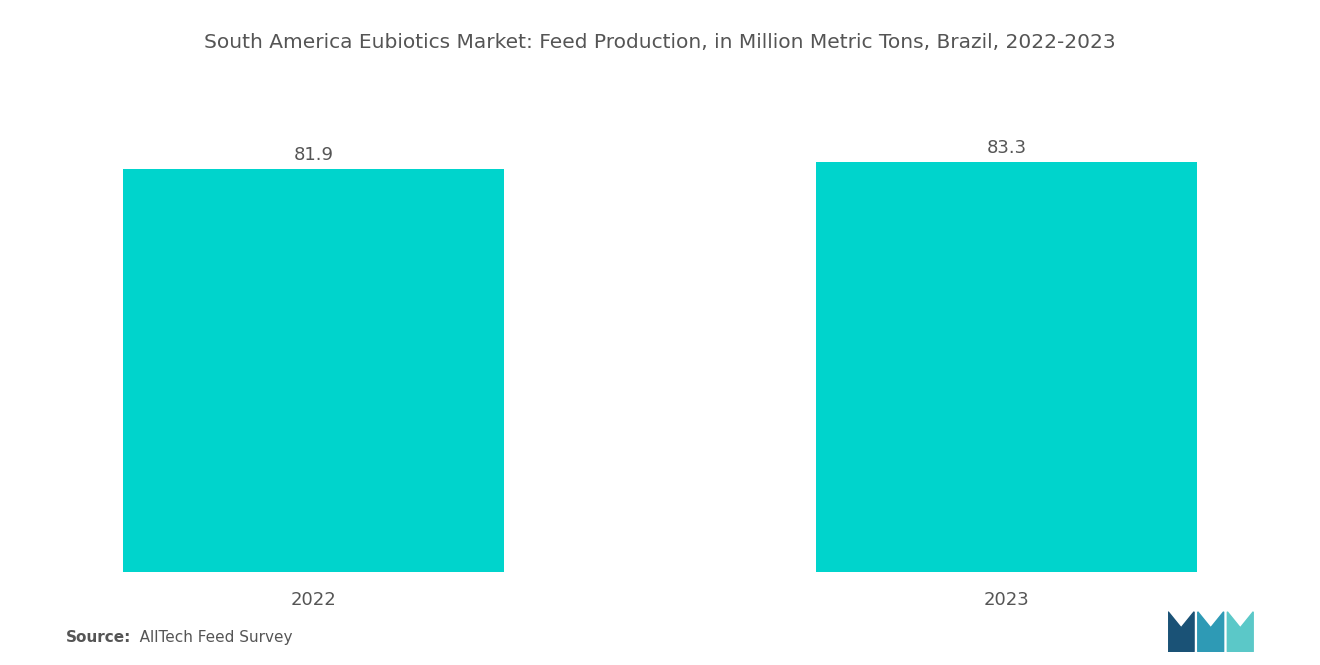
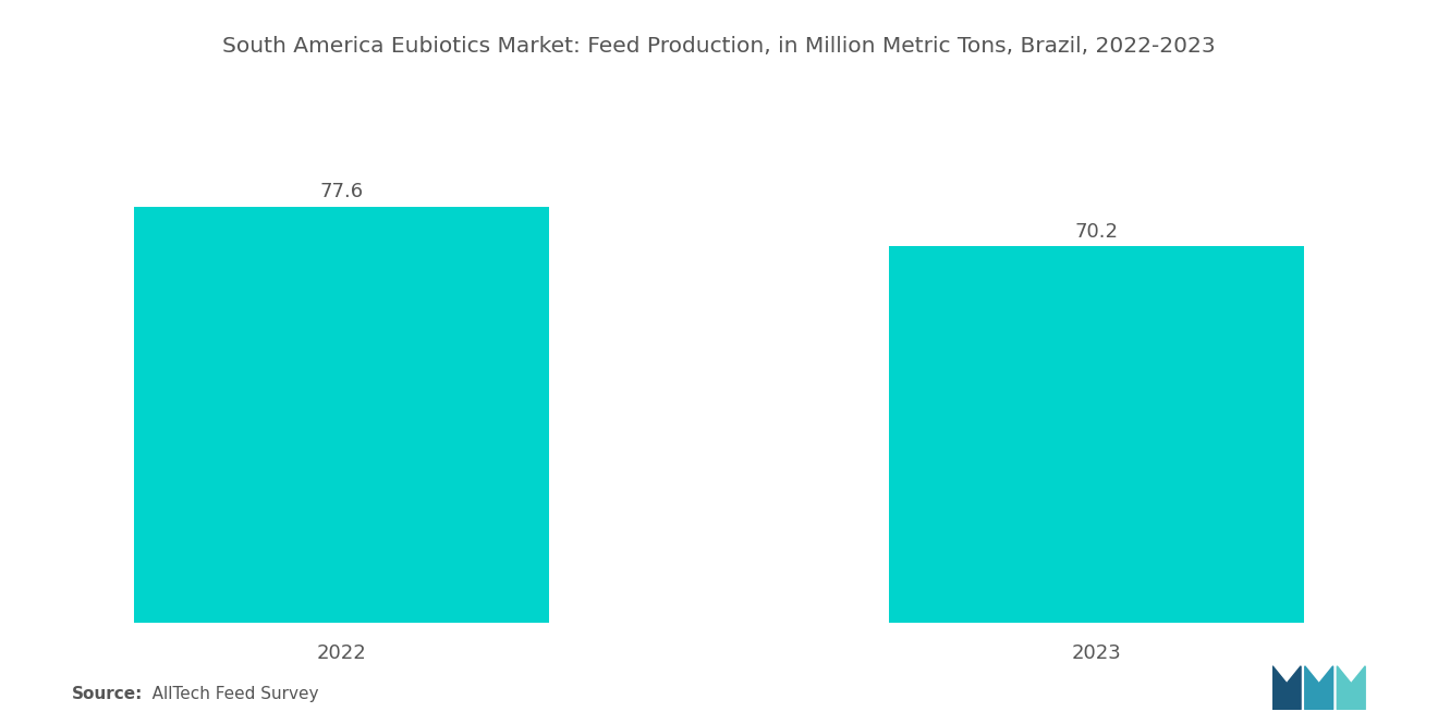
2022: 81.9 -> 77.6
2023: 83.3 -> 70.2
